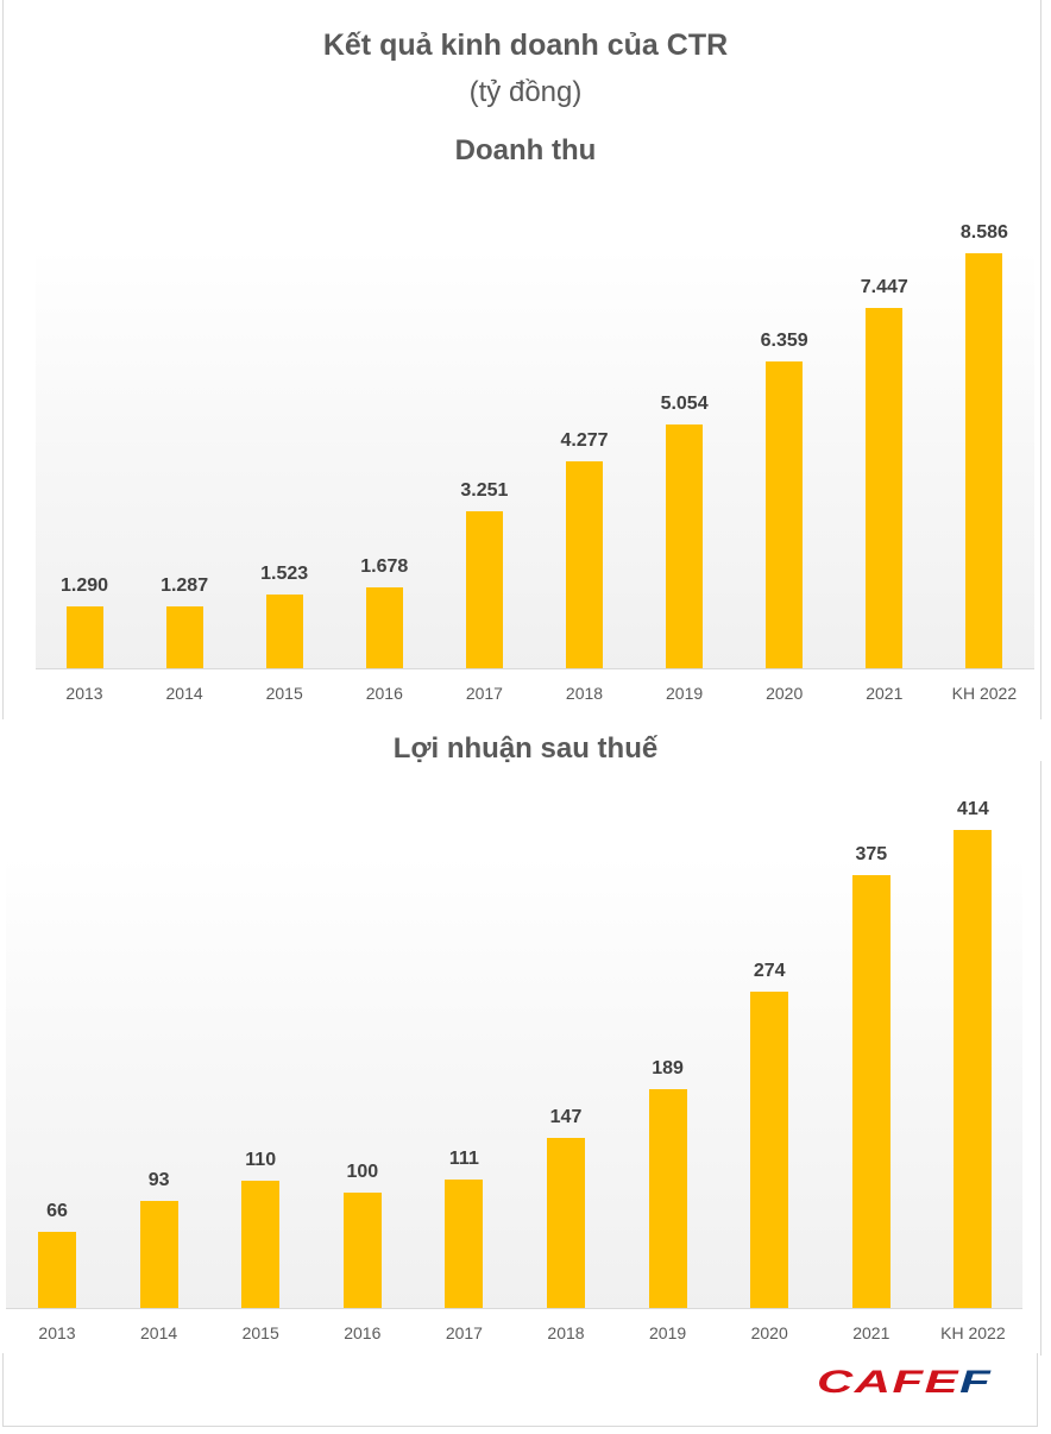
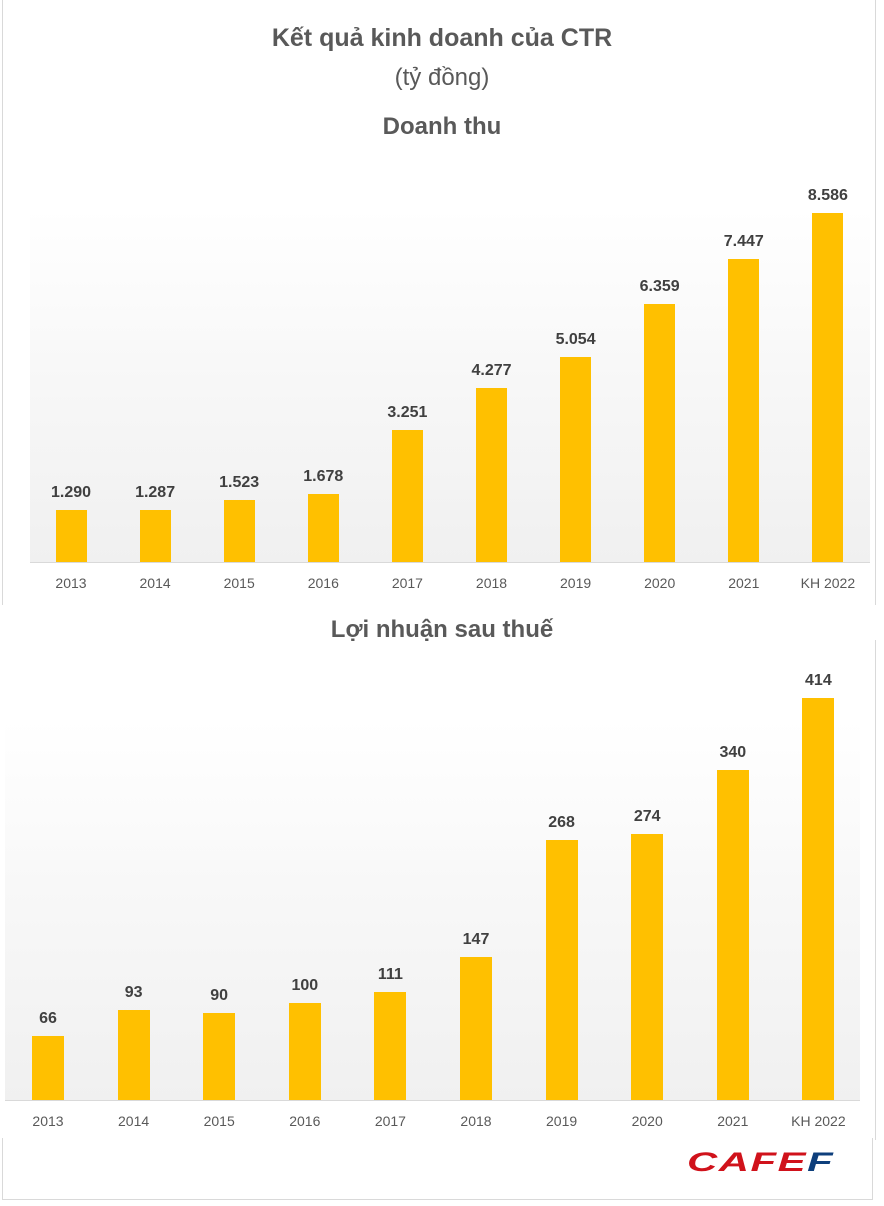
Lợi nhuận sau thuế/2015: 110 -> 90
Lợi nhuận sau thuế/2019: 189 -> 268
Lợi nhuận sau thuế/2021: 375 -> 340
